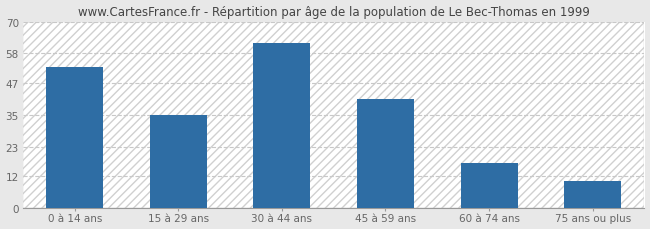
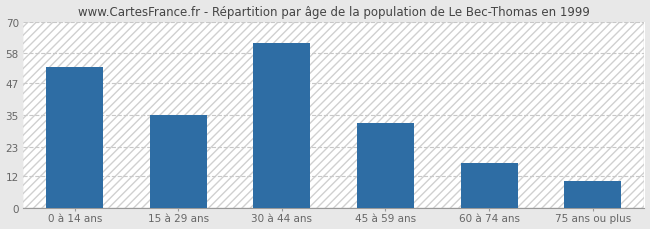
45 à 59 ans: 41 -> 32
